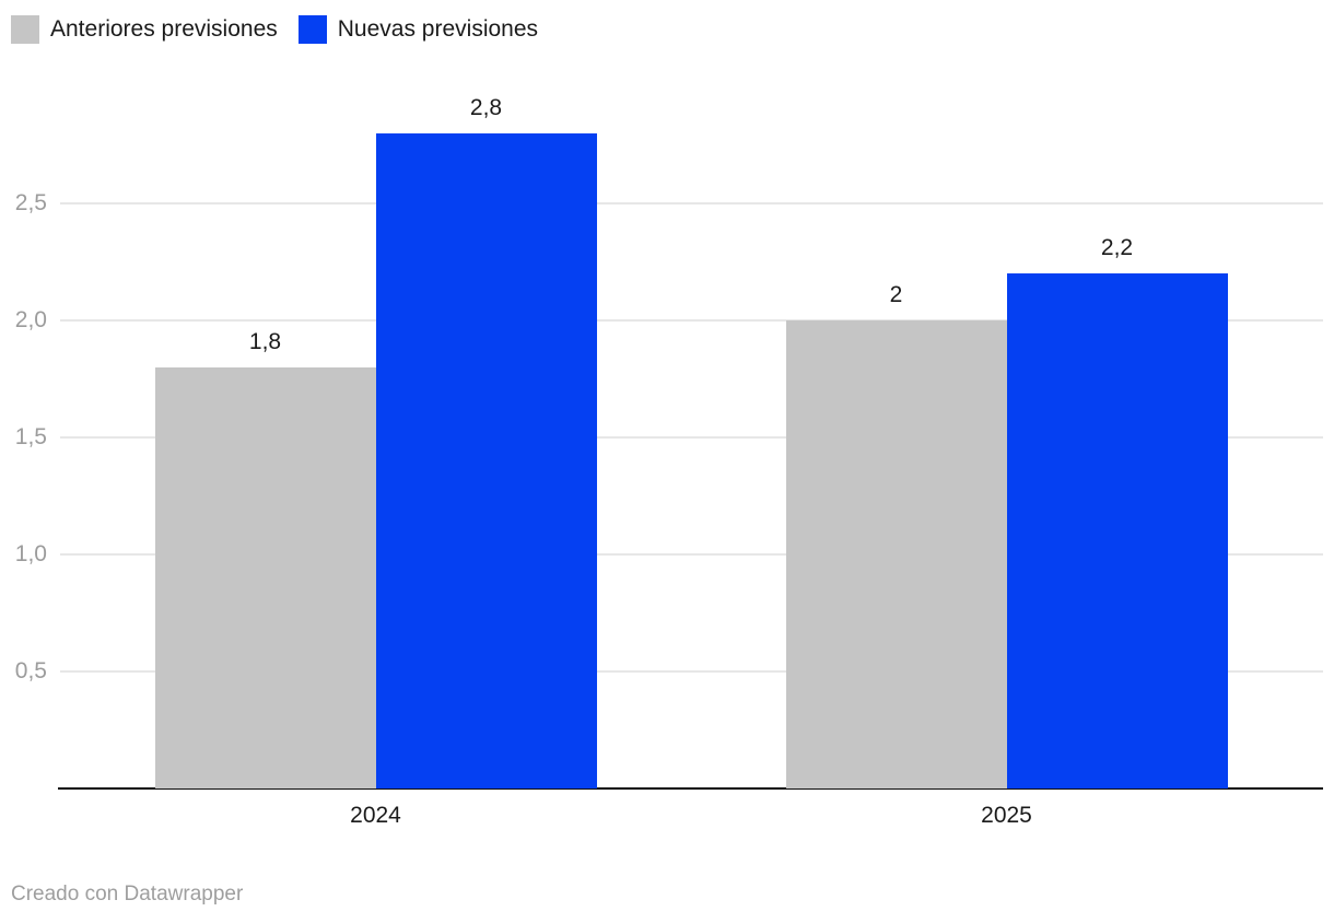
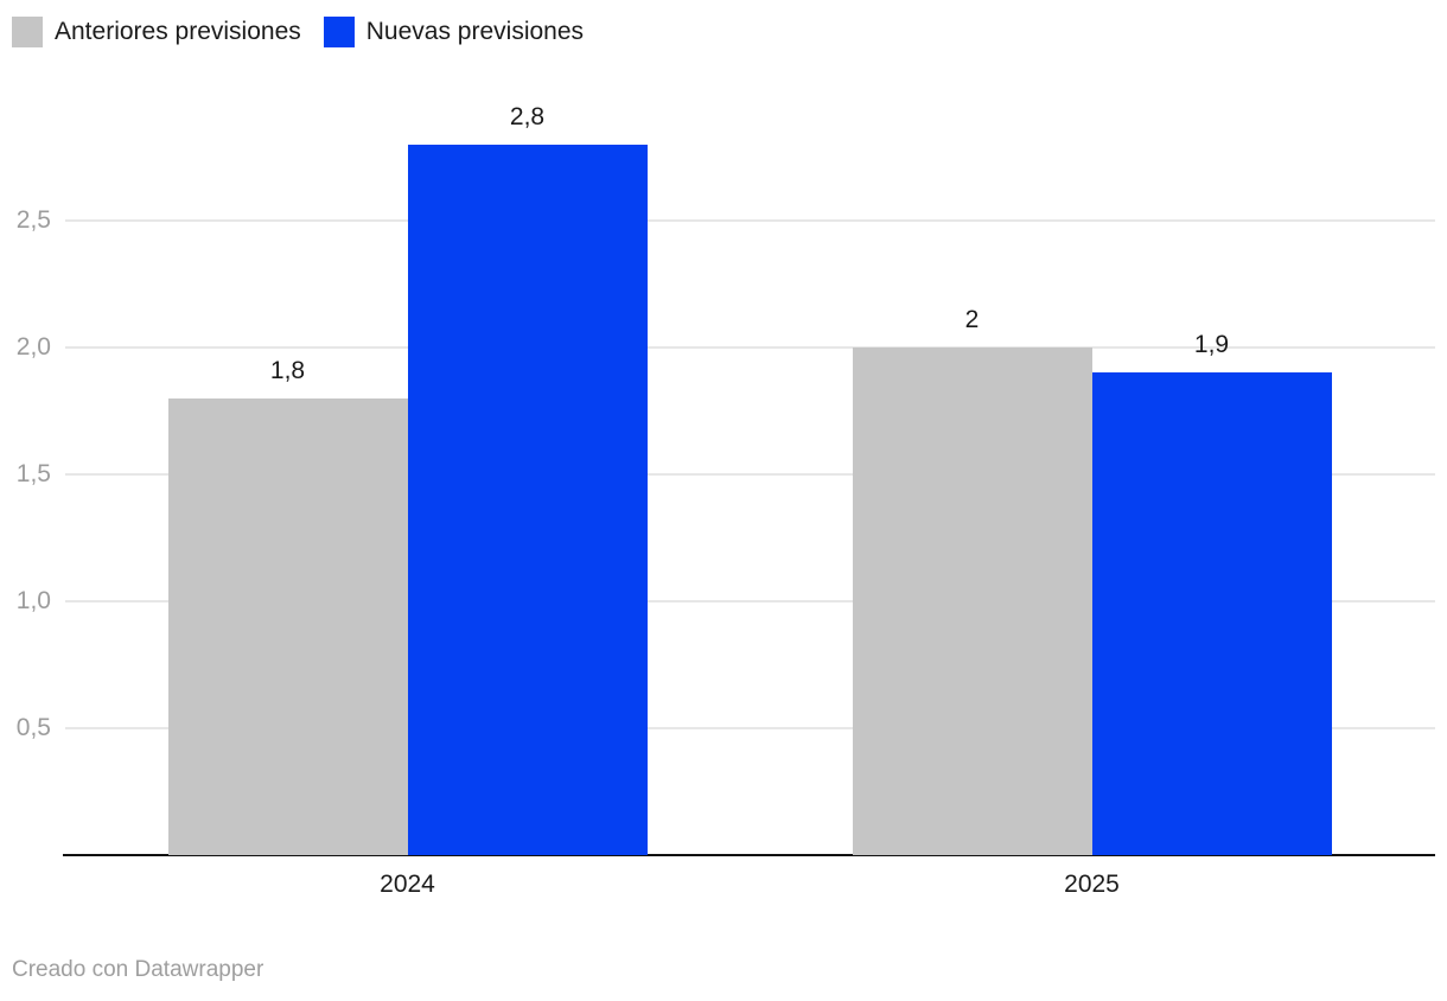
Nuevas previsiones/2025: 2,2 -> 1,9
